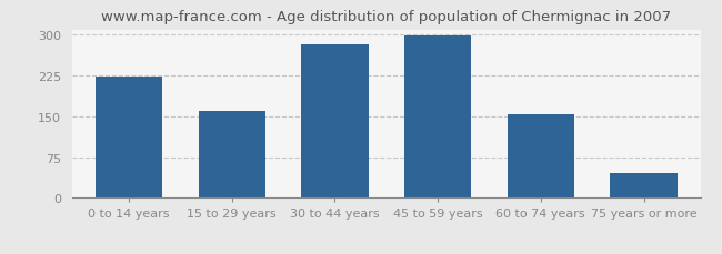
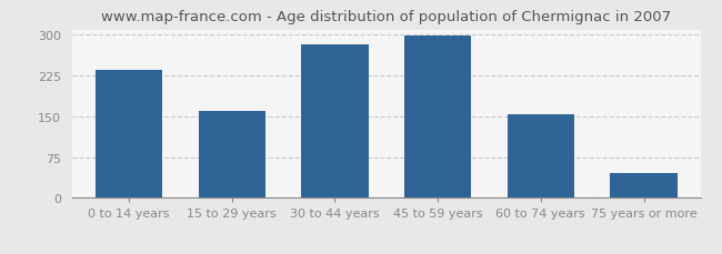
0 to 14 years: 224 -> 235
